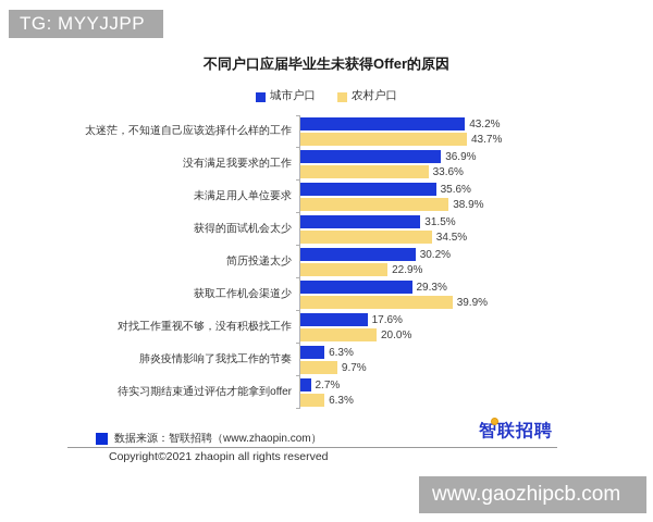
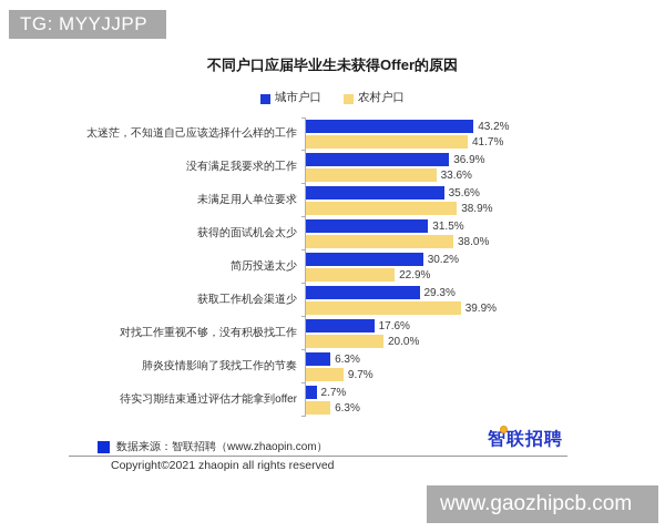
农村户口/太迷茫，不知道自己应该选择什么样的工作: 43.7% -> 41.7%
农村户口/获得的面试机会太少: 34.5% -> 38.0%
